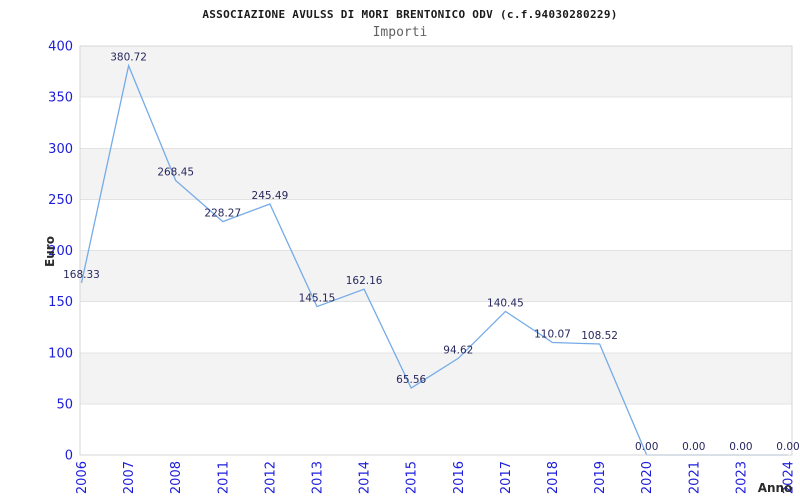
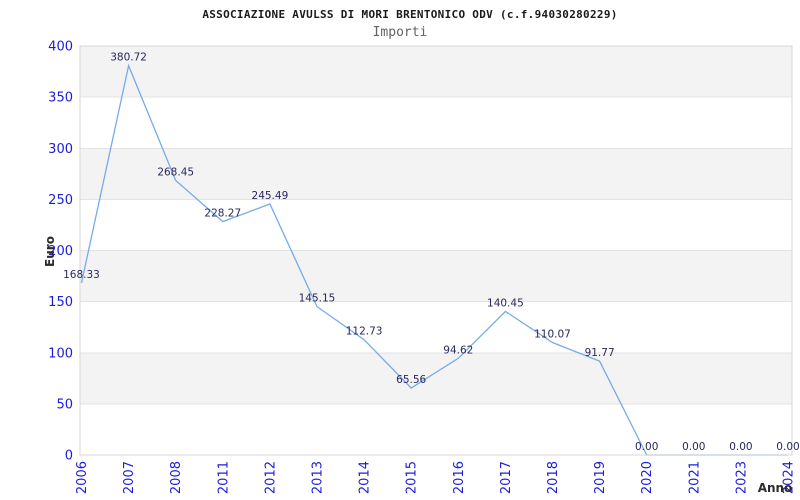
2014: 162.16 -> 112.73
2019: 108.52 -> 91.77
